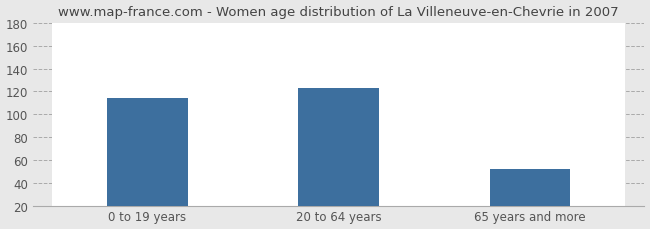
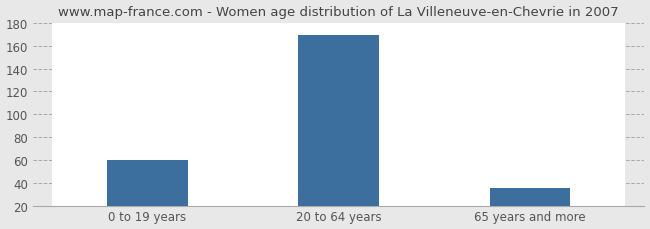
0 to 19 years: 114 -> 60
20 to 64 years: 123 -> 169
65 years and more: 52 -> 35
